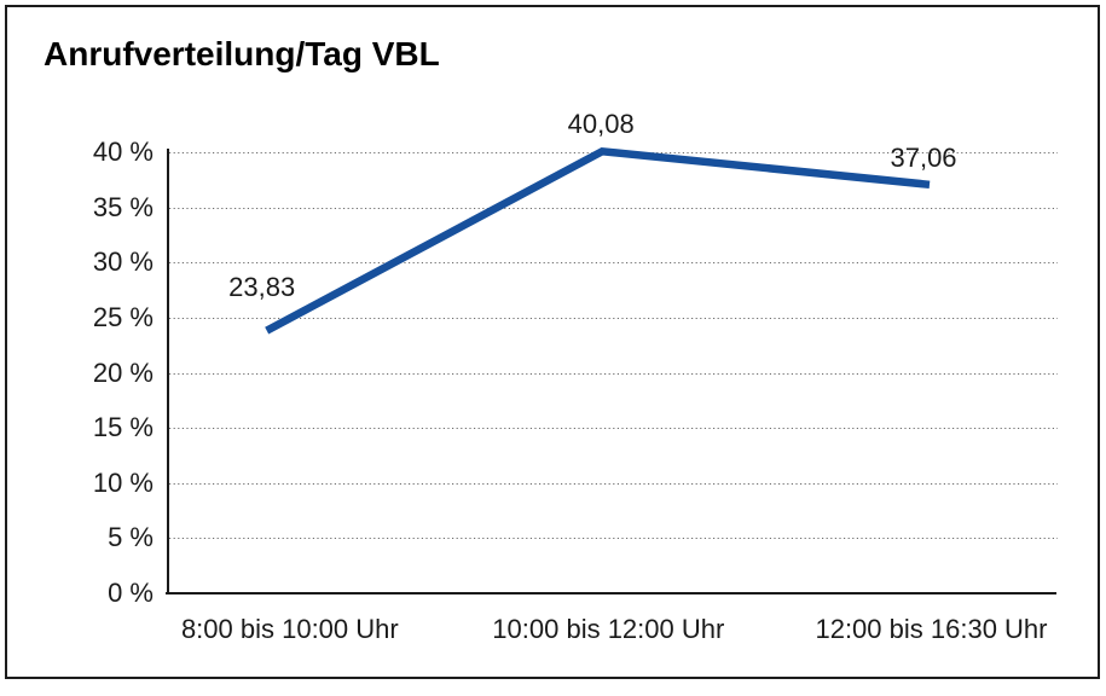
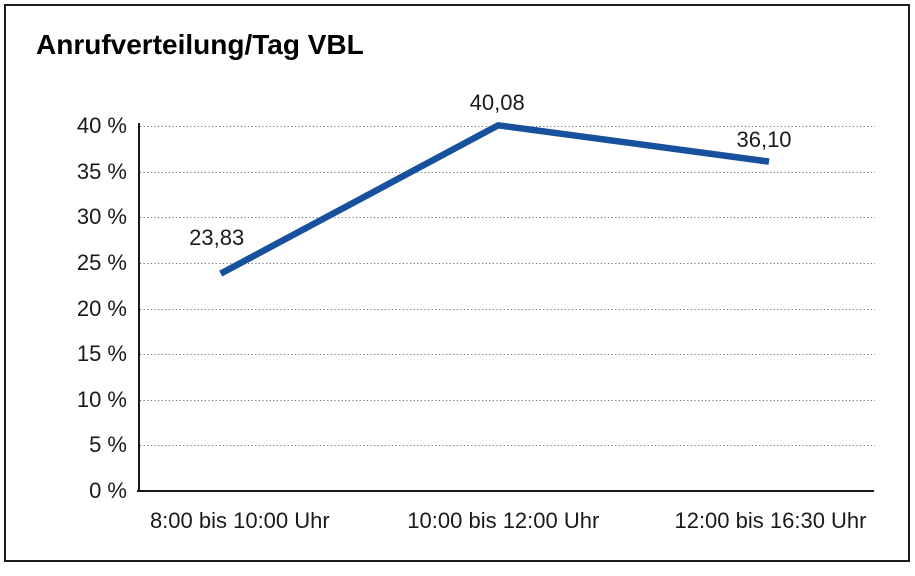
12:00 bis 16:30 Uhr: 37,06 -> 36,10
